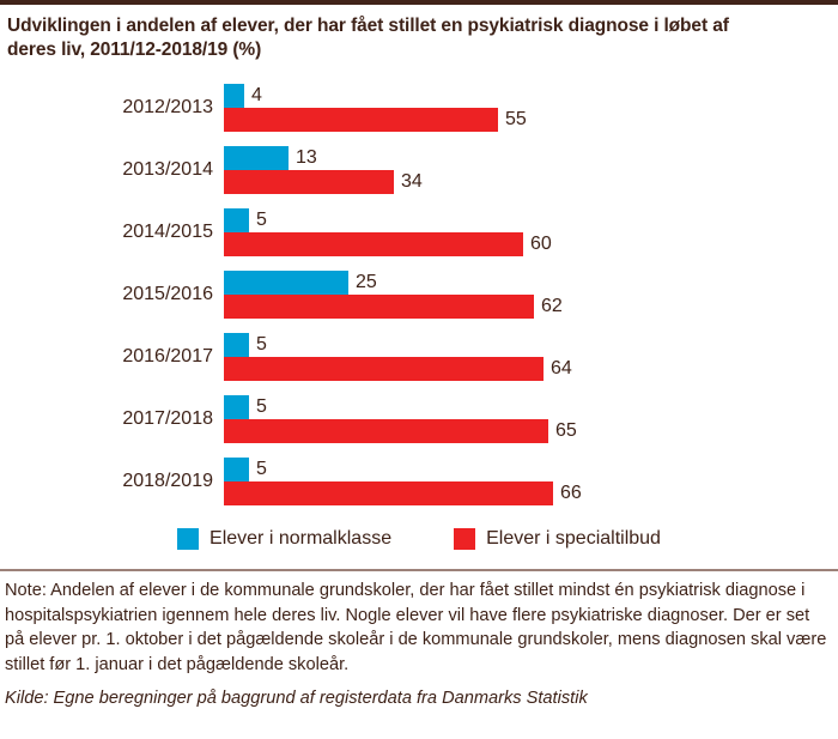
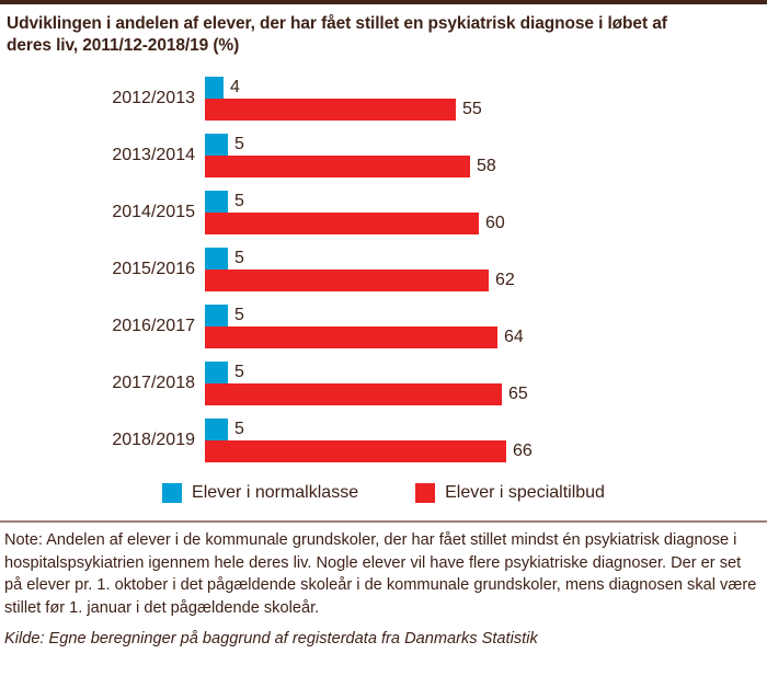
Elever i normalklasse/2013/2014: 13 -> 5
Elever i specialtilbud/2013/2014: 34 -> 58
Elever i normalklasse/2015/2016: 25 -> 5
